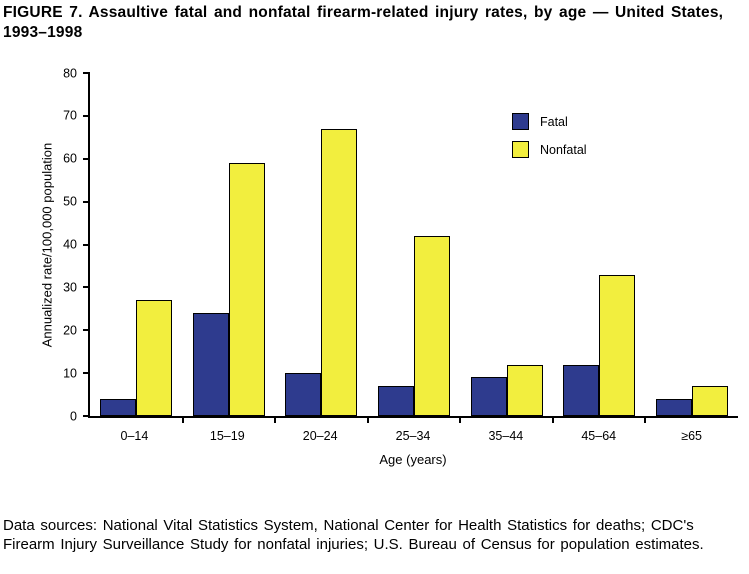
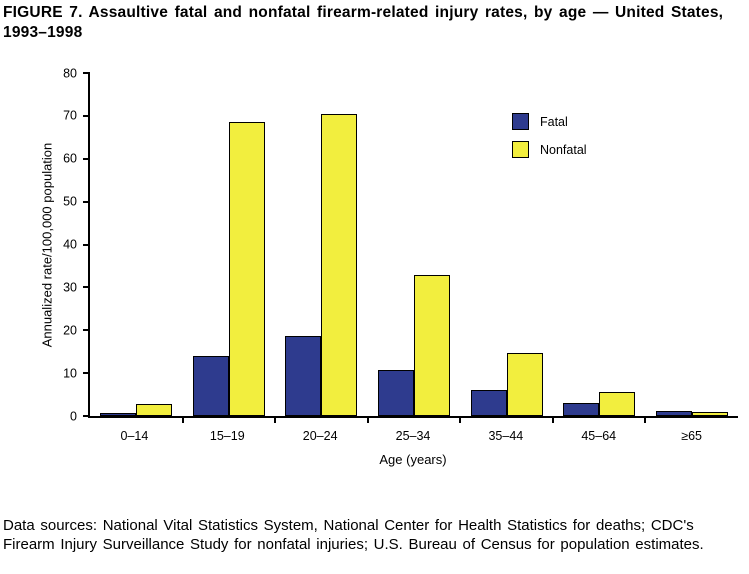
Fatal/0–14: 4 -> 1
Nonfatal/0–14: 27 -> 3
Fatal/15–19: 24 -> 14
Nonfatal/15–19: 59 -> 68
Fatal/20–24: 10 -> 19
Nonfatal/20–24: 67 -> 70
Fatal/25–34: 7 -> 11
Nonfatal/25–34: 42 -> 33
Fatal/35–44: 9 -> 6
Nonfatal/35–44: 12 -> 15
Fatal/45–64: 12 -> 3
Nonfatal/45–64: 33 -> 6
Fatal/≥65: 4 -> 1
Nonfatal/≥65: 7 -> 1
